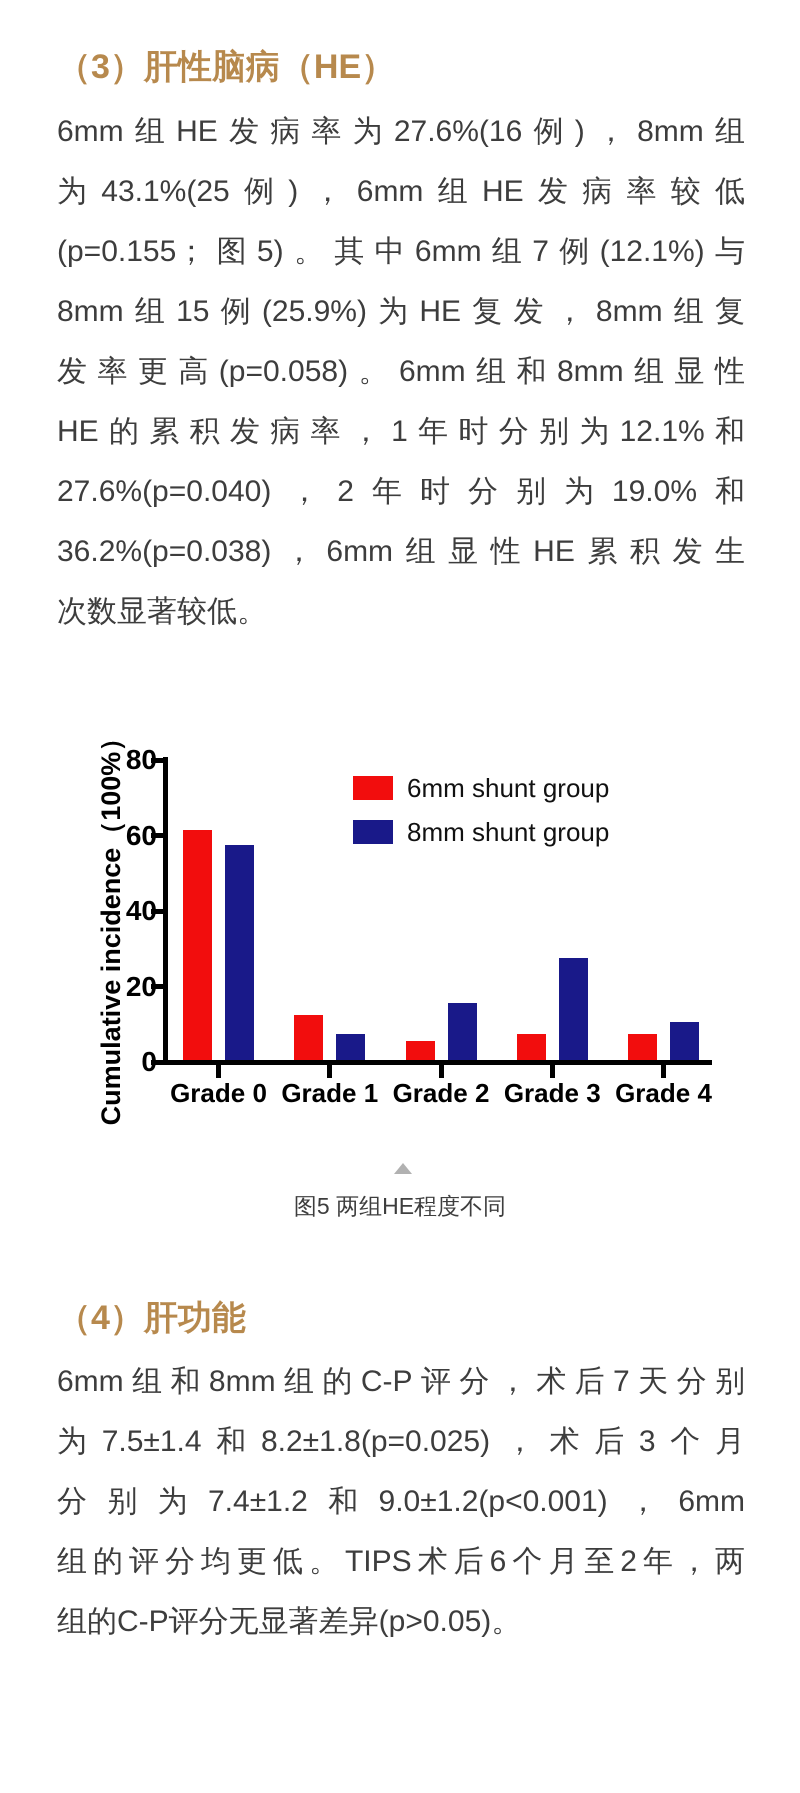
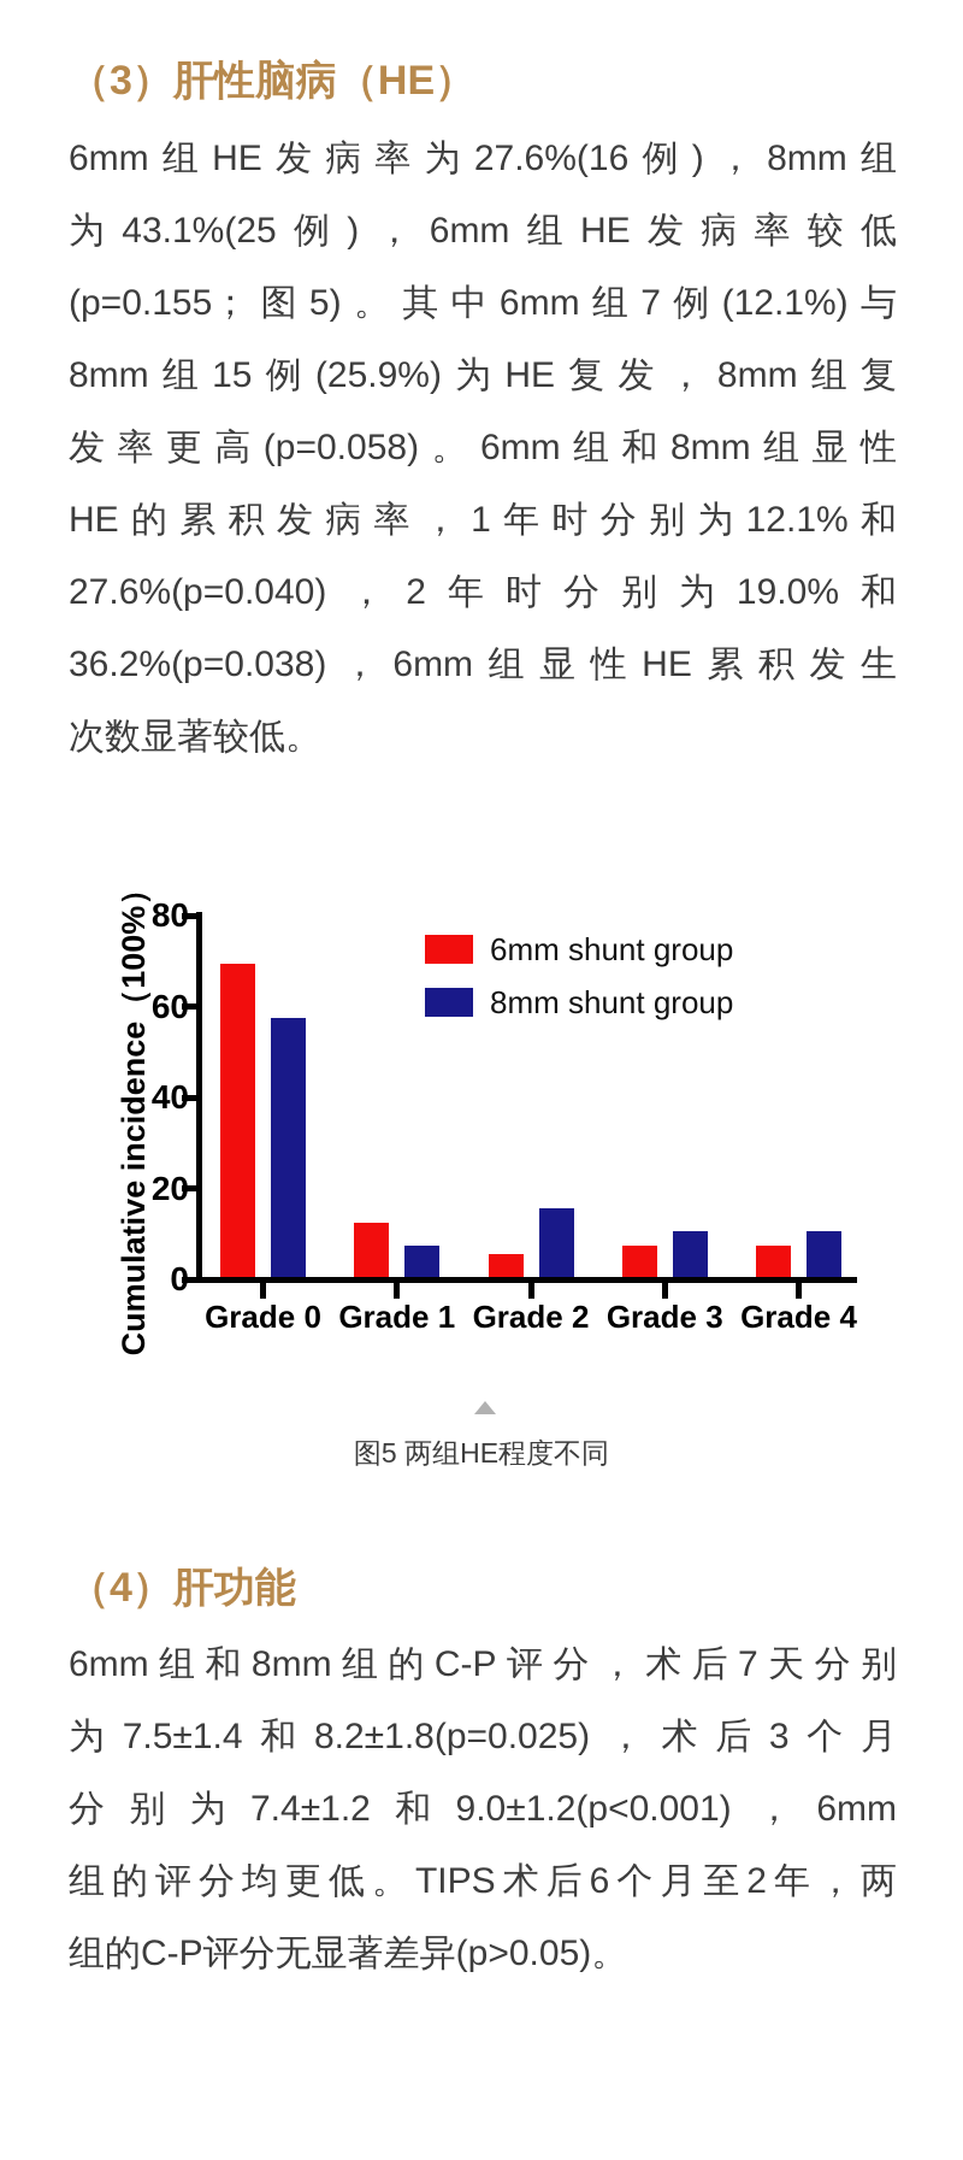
6mm shunt group/Grade 0: 61 -> 69
8mm shunt group/Grade 3: 27 -> 10
